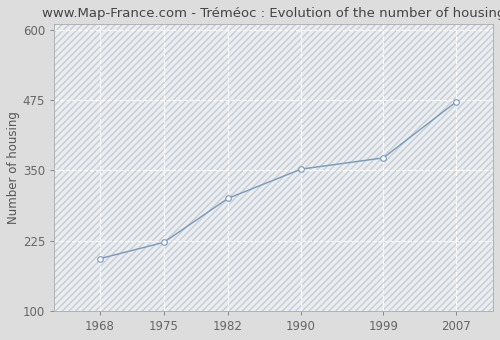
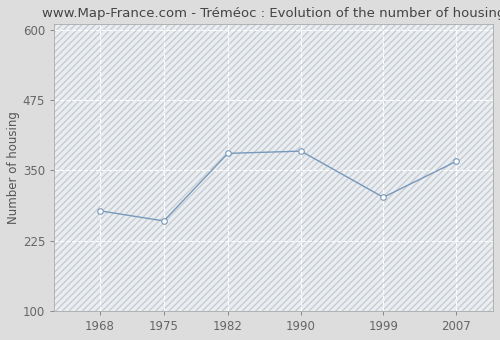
1968: 193 -> 278
1975: 222 -> 260
1982: 300 -> 380
1990: 352 -> 384
1999: 372 -> 302
2007: 472 -> 366
